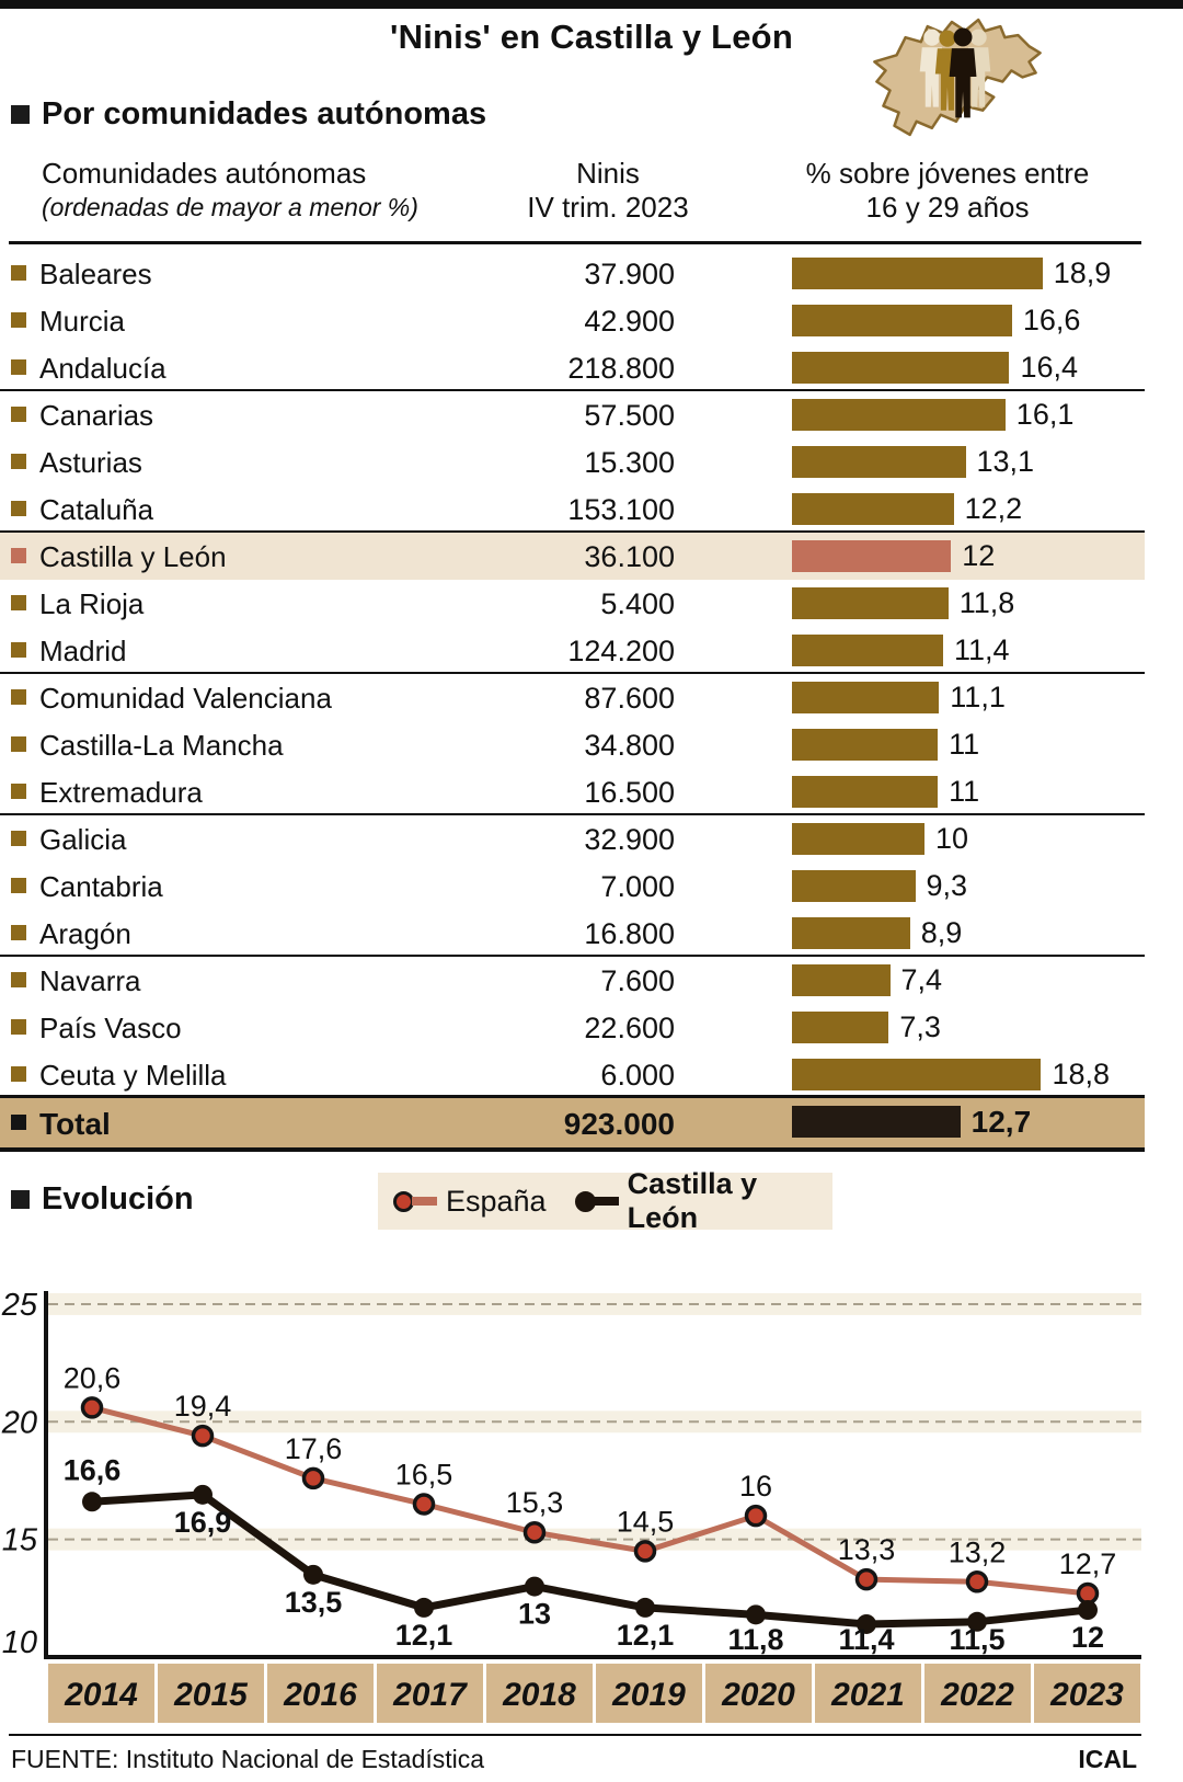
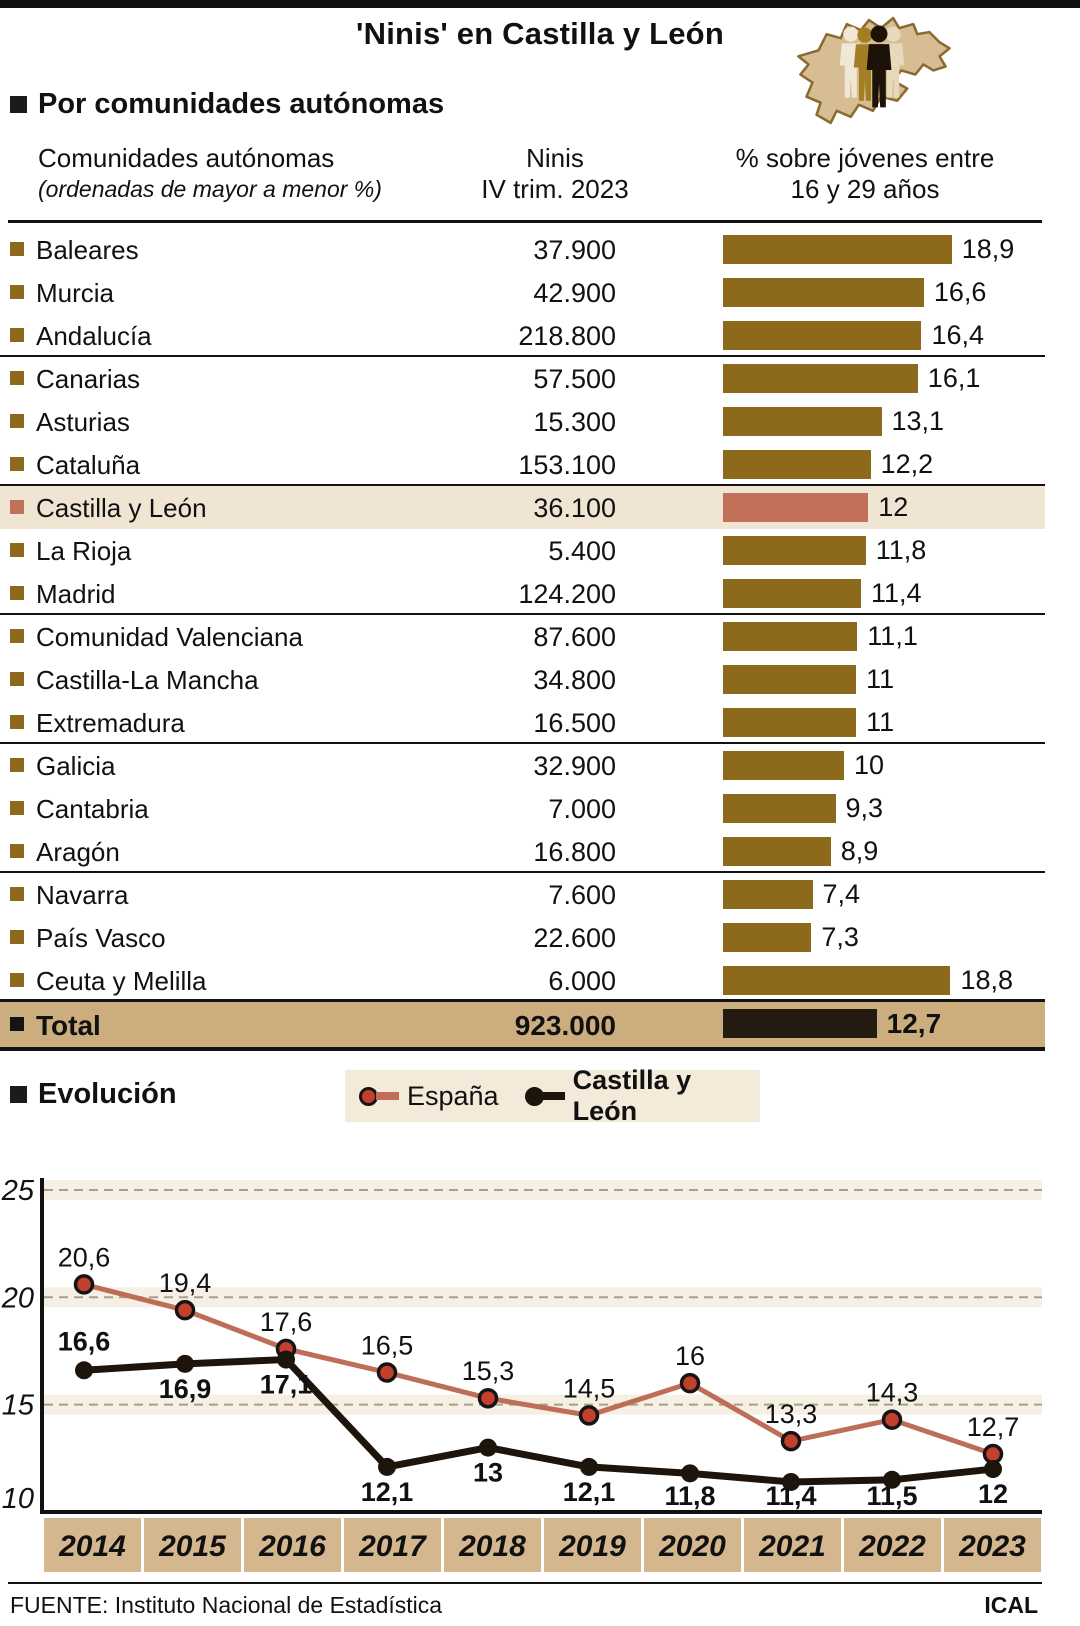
Evolución/Castilla y León/2016: 13,5 -> 17,1
Evolución/España/2022: 13,2 -> 14,3
